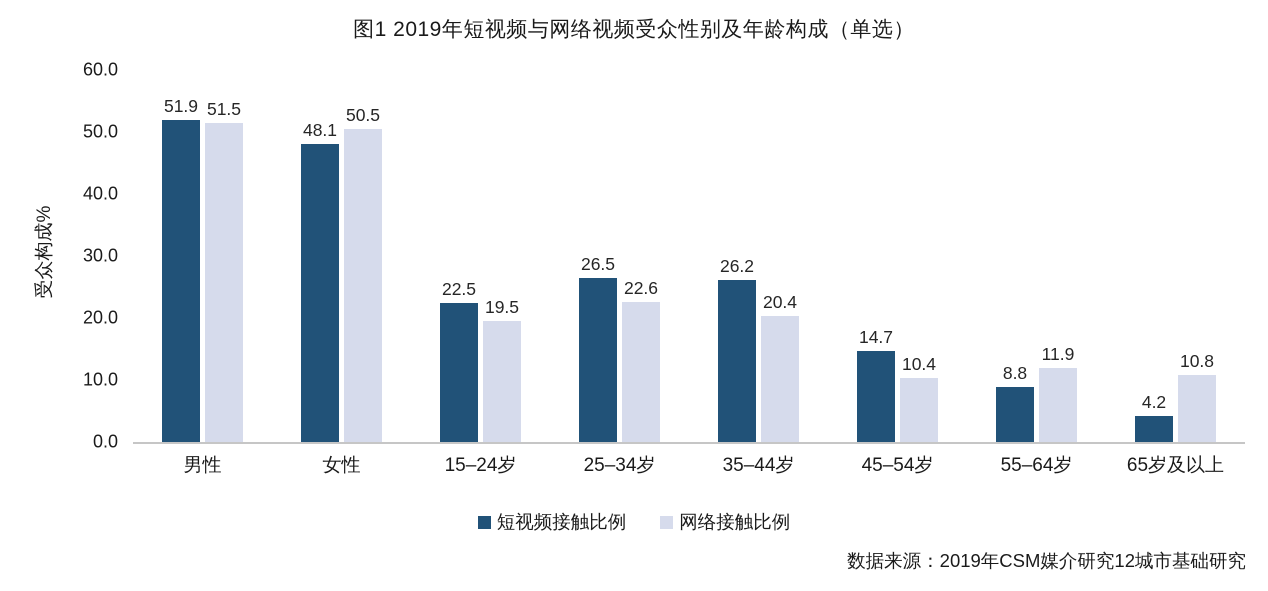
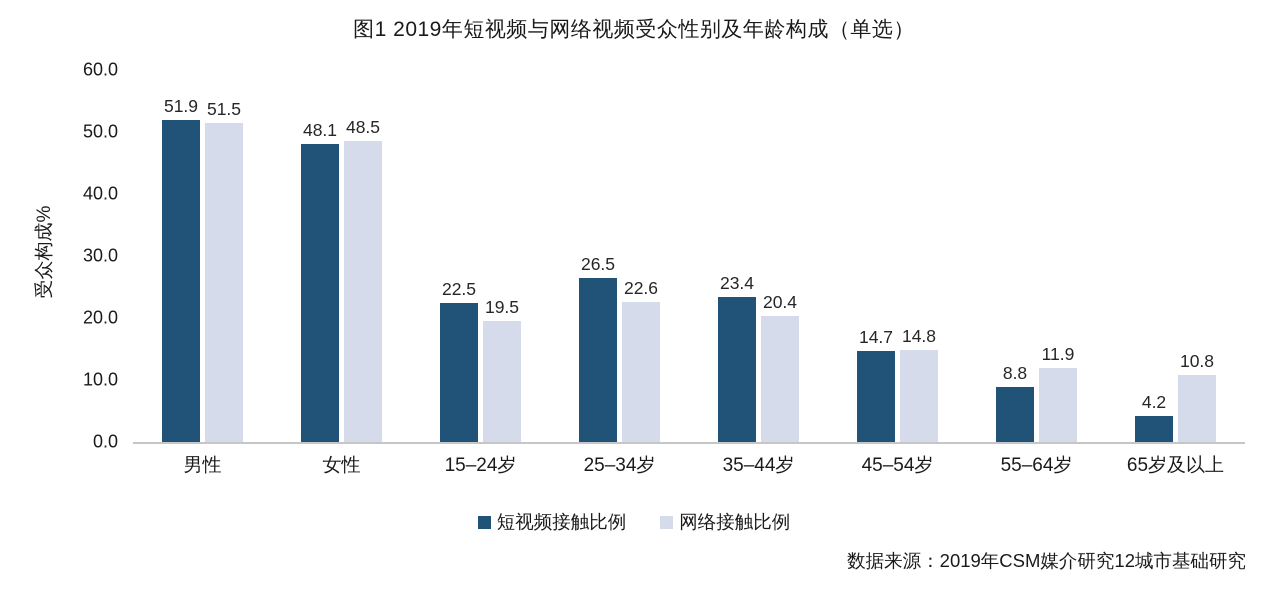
网络接触比例/女性: 50.5 -> 48.5
短视频接触比例/35–44岁: 26.2 -> 23.4
网络接触比例/45–54岁: 10.4 -> 14.8
